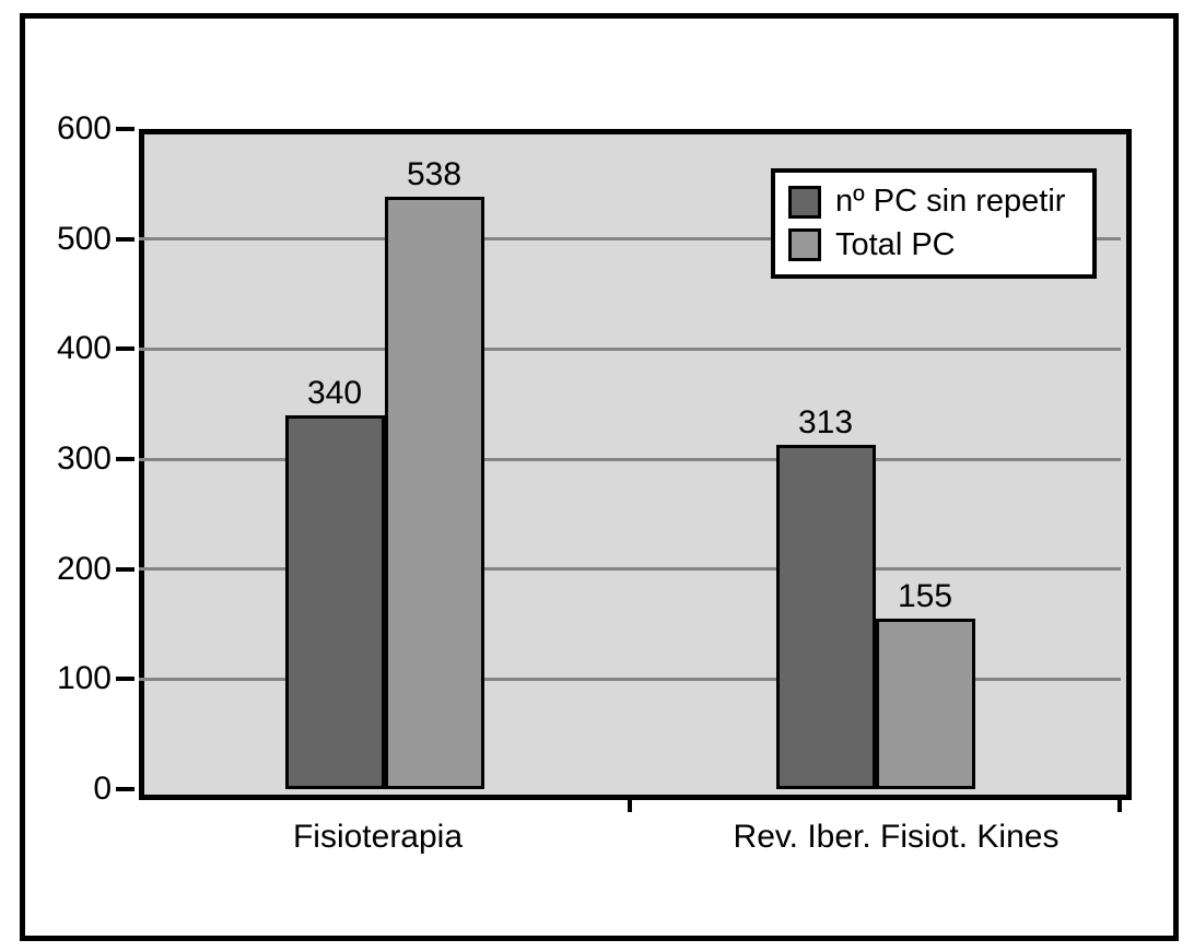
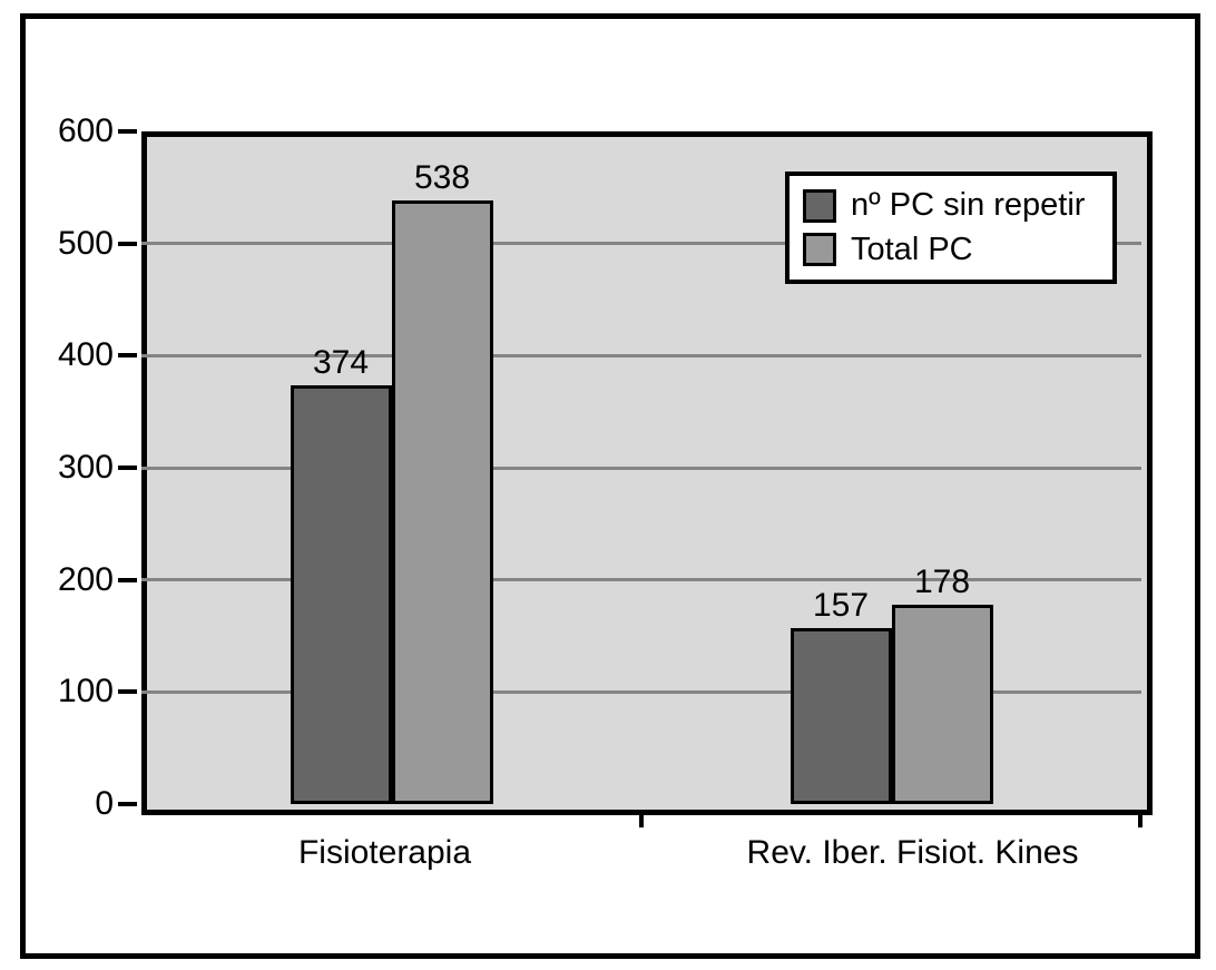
nº PC sin repetir/Fisioterapia: 340 -> 374
nº PC sin repetir/Rev. Iber. Fisiot. Kines: 313 -> 157
Total PC/Rev. Iber. Fisiot. Kines: 155 -> 178
